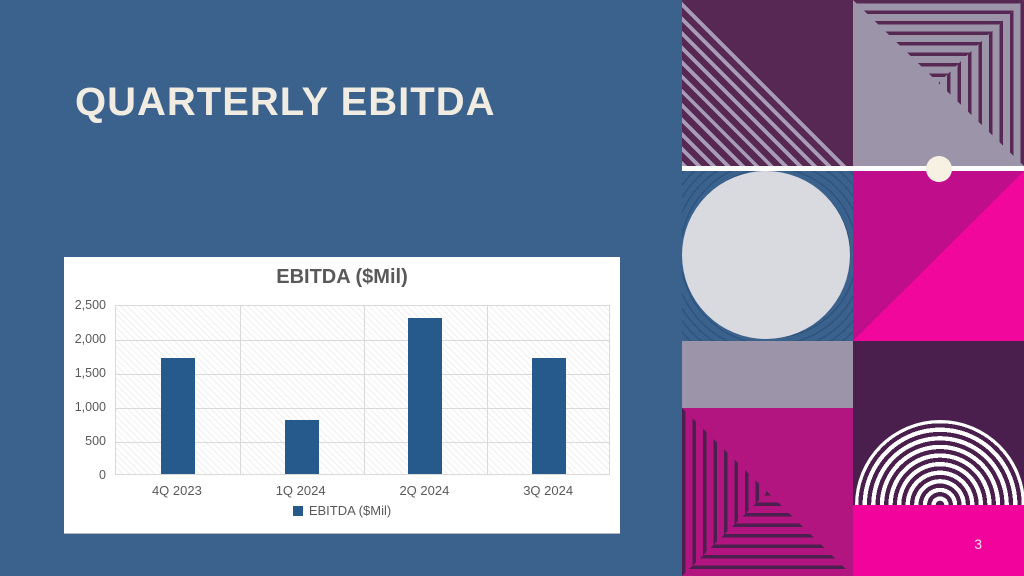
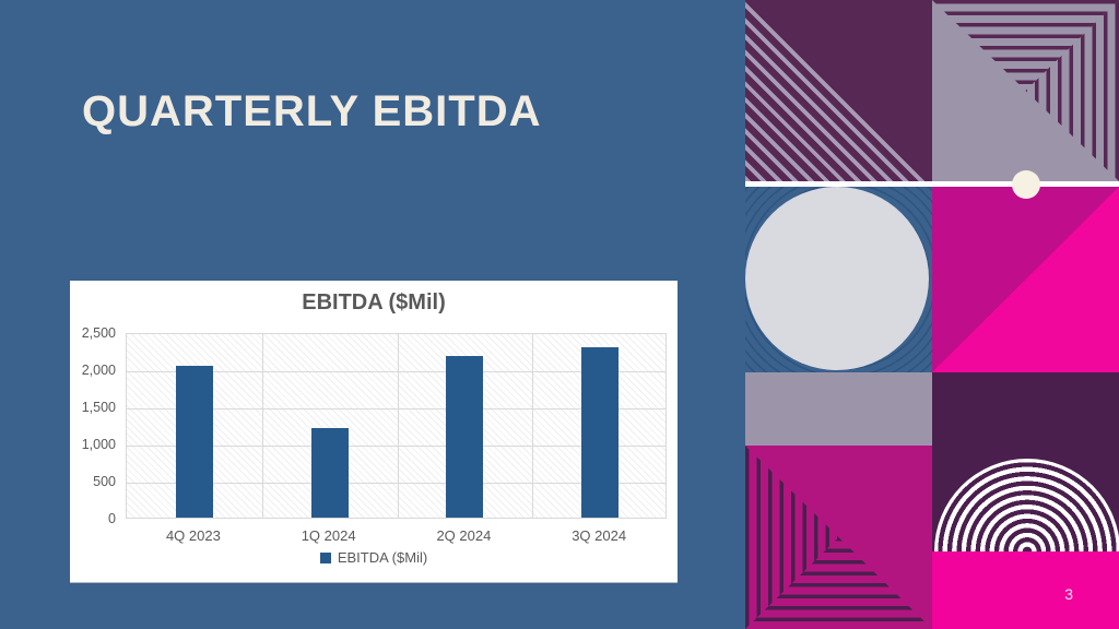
4Q 2023: 1700 -> 2000
1Q 2024: 800 -> 1200
2Q 2024: 2300 -> 2200
3Q 2024: 1700 -> 2300
